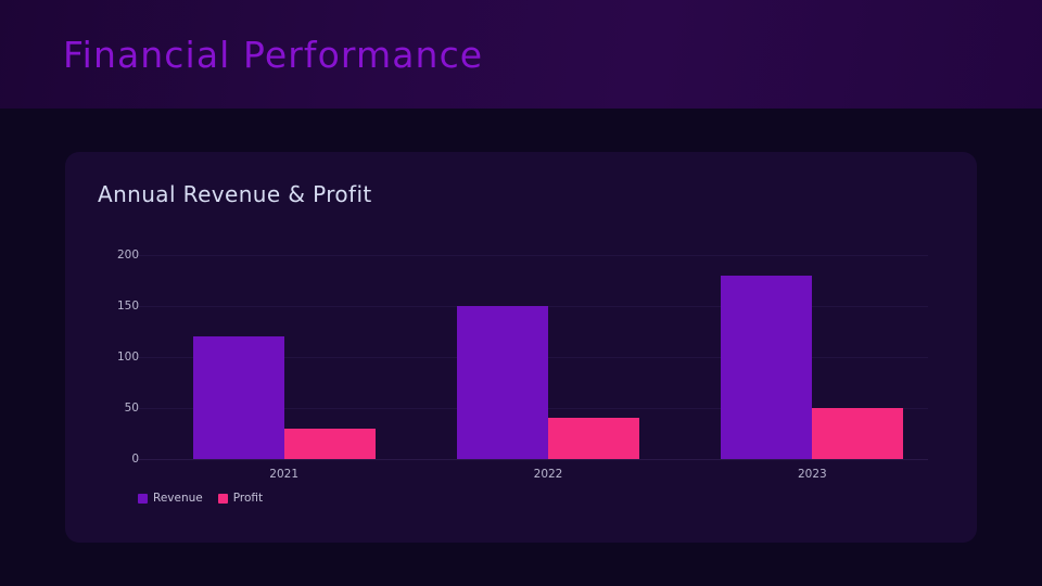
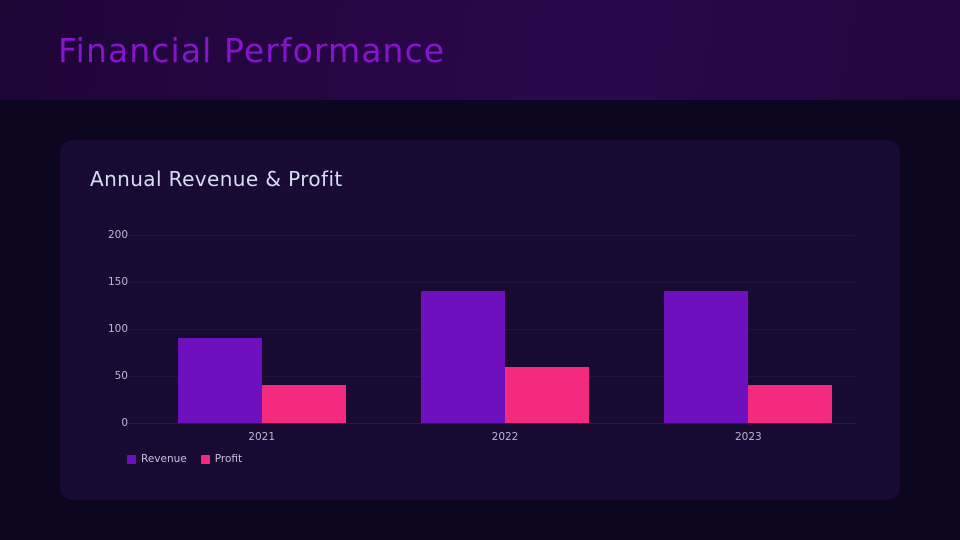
Revenue/2021: 120 -> 90
Profit/2021: 30 -> 40
Revenue/2022: 150 -> 140
Profit/2022: 40 -> 60
Revenue/2023: 180 -> 140
Profit/2023: 50 -> 40
